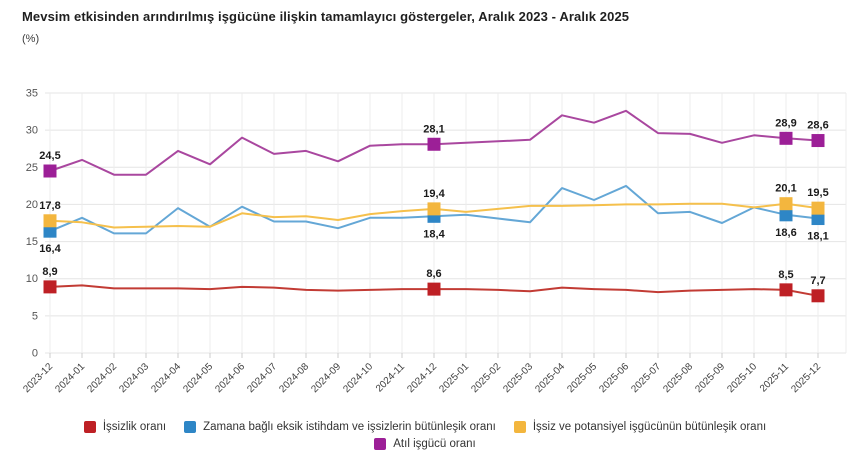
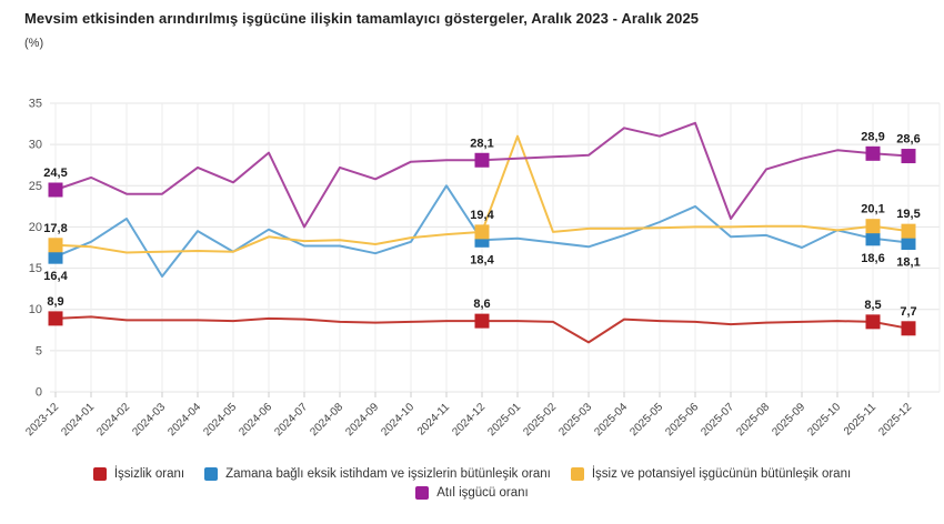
Zamana bağlı eksik istihdam ve işsizlerin bütünleşik oranı/2024-02: 16 -> 21
Zamana bağlı eksik istihdam ve işsizlerin bütünleşik oranı/2024-03: 16 -> 14
Atıl işgücü oranı/2024-07: 27 -> 20
Zamana bağlı eksik istihdam ve işsizlerin bütünleşik oranı/2024-11: 18 -> 25
İşsiz ve potansiyel işgücünün bütünleşik oranı/2025-01: 19 -> 31
İşsizlik oranı/2025-03: 8 -> 6
Zamana bağlı eksik istihdam ve işsizlerin bütünleşik oranı/2025-04: 22 -> 19
Atıl işgücü oranı/2025-07: 30 -> 21
Atıl işgücü oranı/2025-08: 30 -> 27
